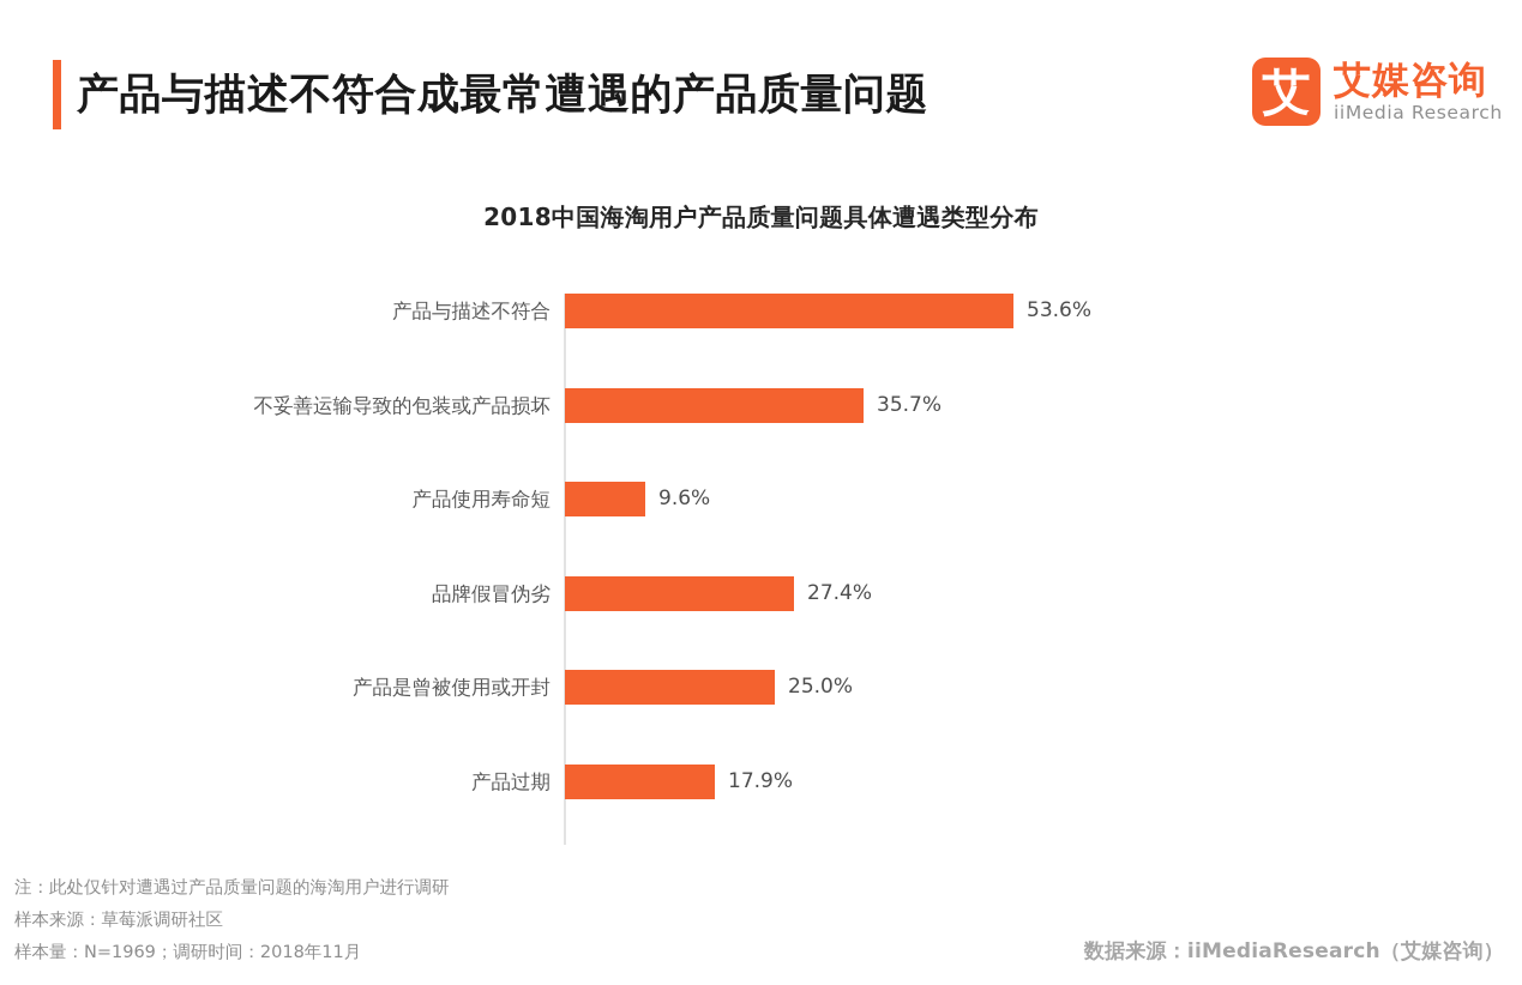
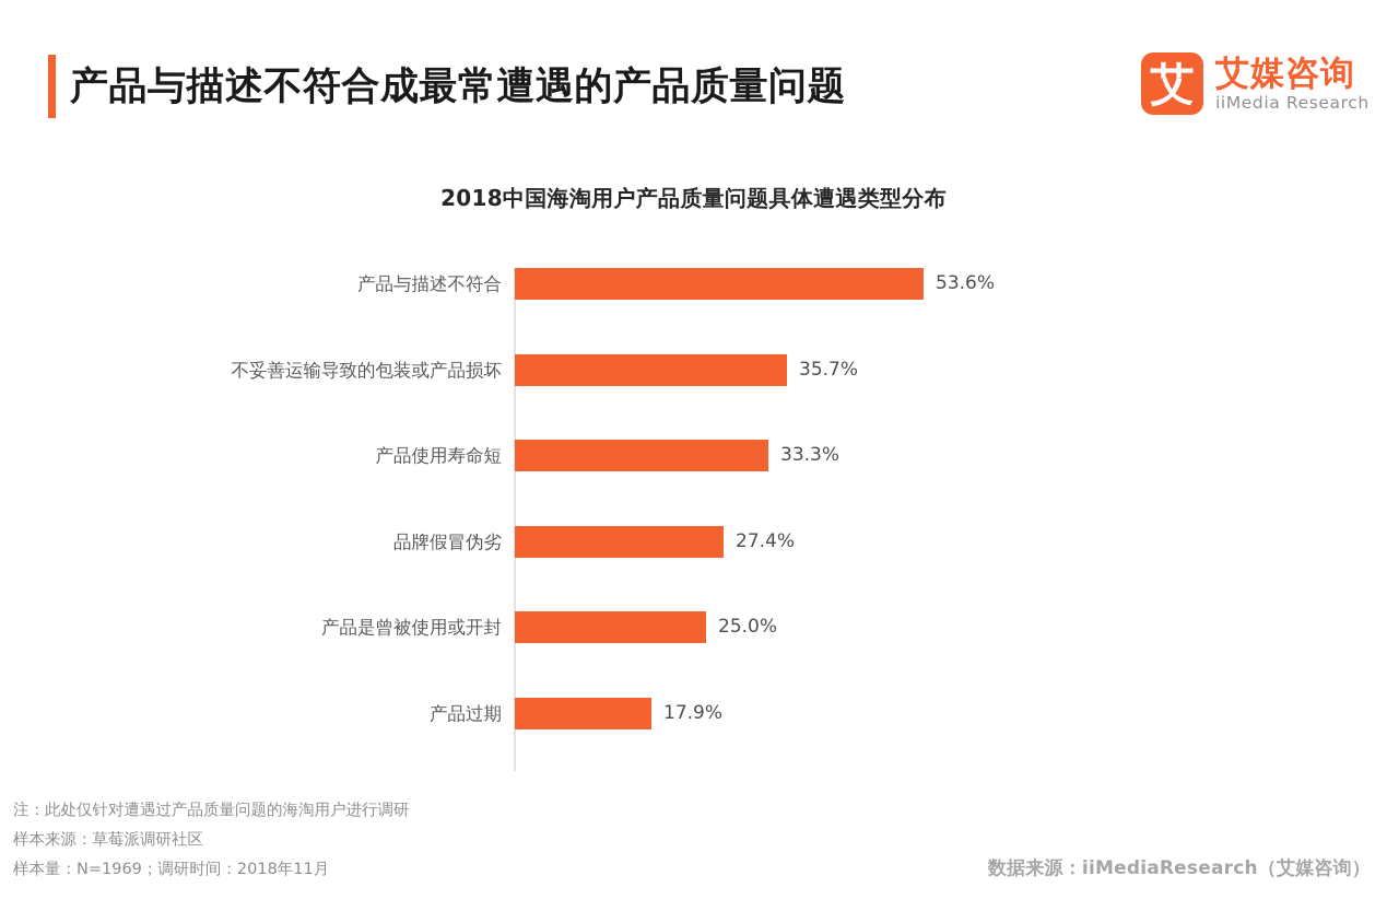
产品使用寿命短: 9.6% -> 33.3%
